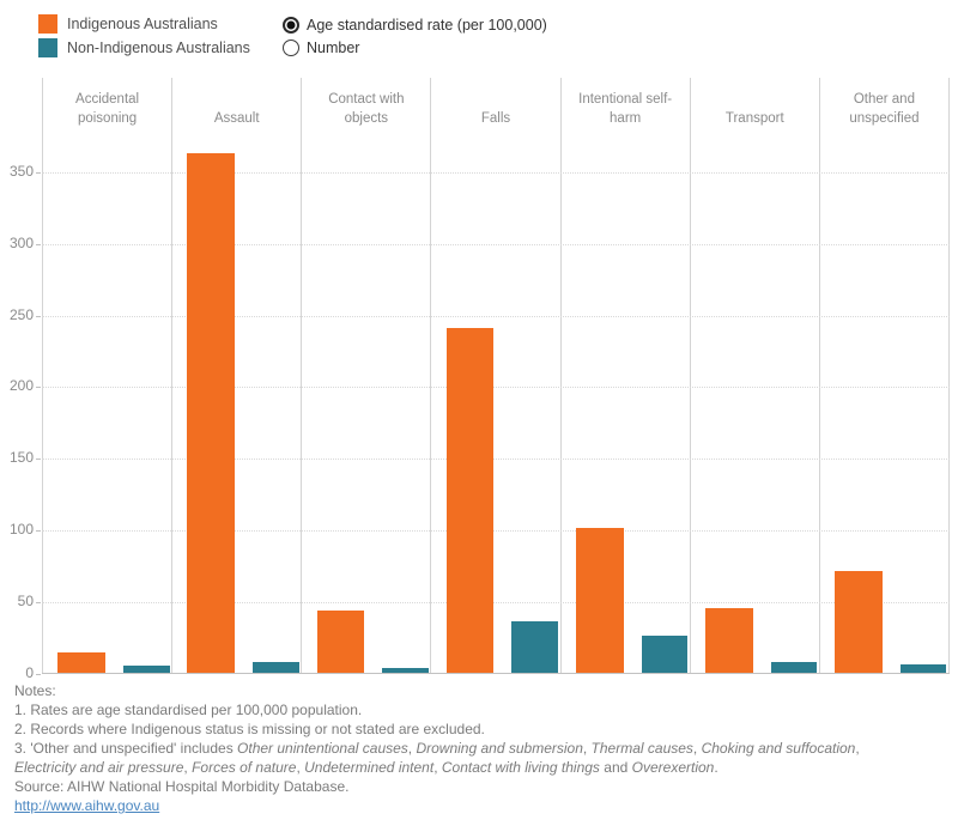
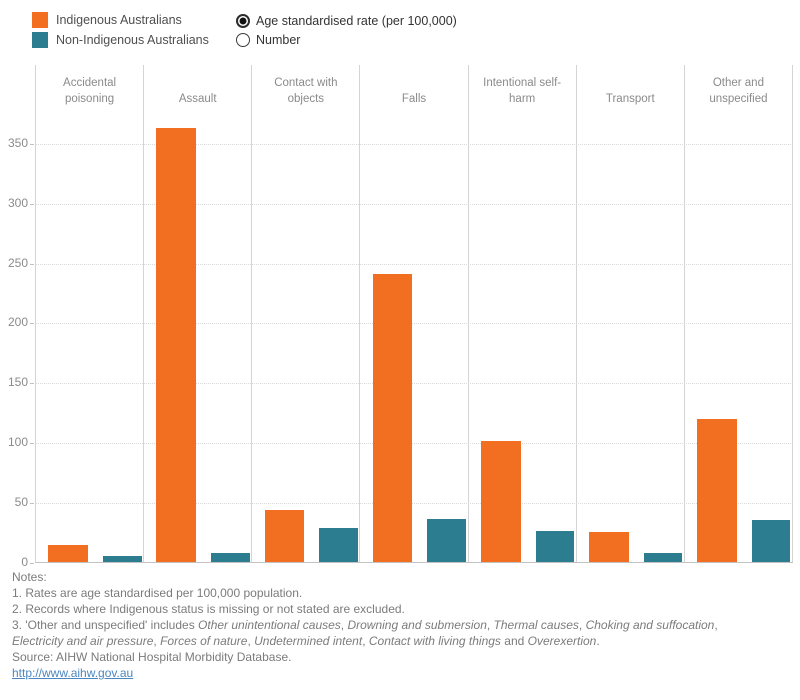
Non-Indigenous Australians/Contact with objects: 4 -> 29
Indigenous Australians/Transport: 46 -> 26
Indigenous Australians/Other and unspecified: 72 -> 120
Non-Indigenous Australians/Other and unspecified: 7 -> 36
